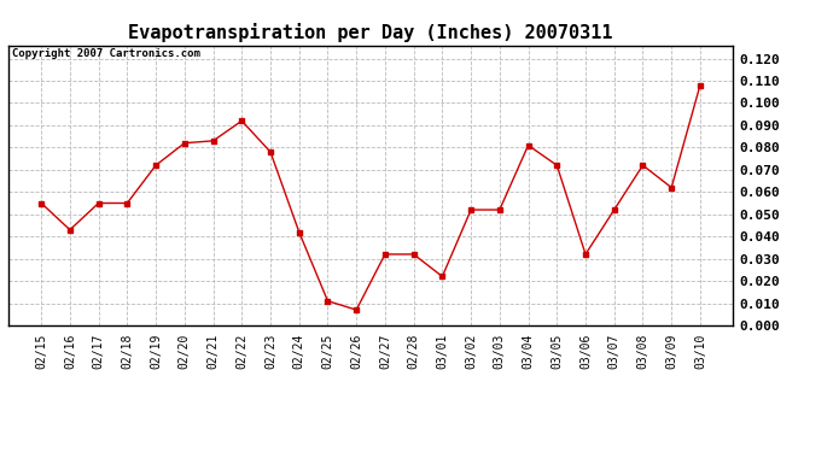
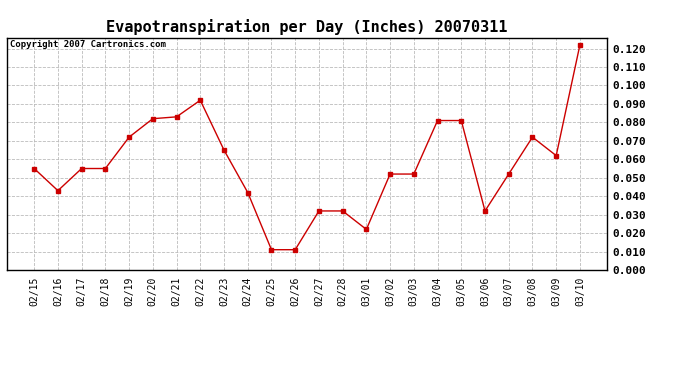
02/23: 0.078 -> 0.065
02/26: 0.007 -> 0.011
03/05: 0.072 -> 0.081
03/10: 0.108 -> 0.122
